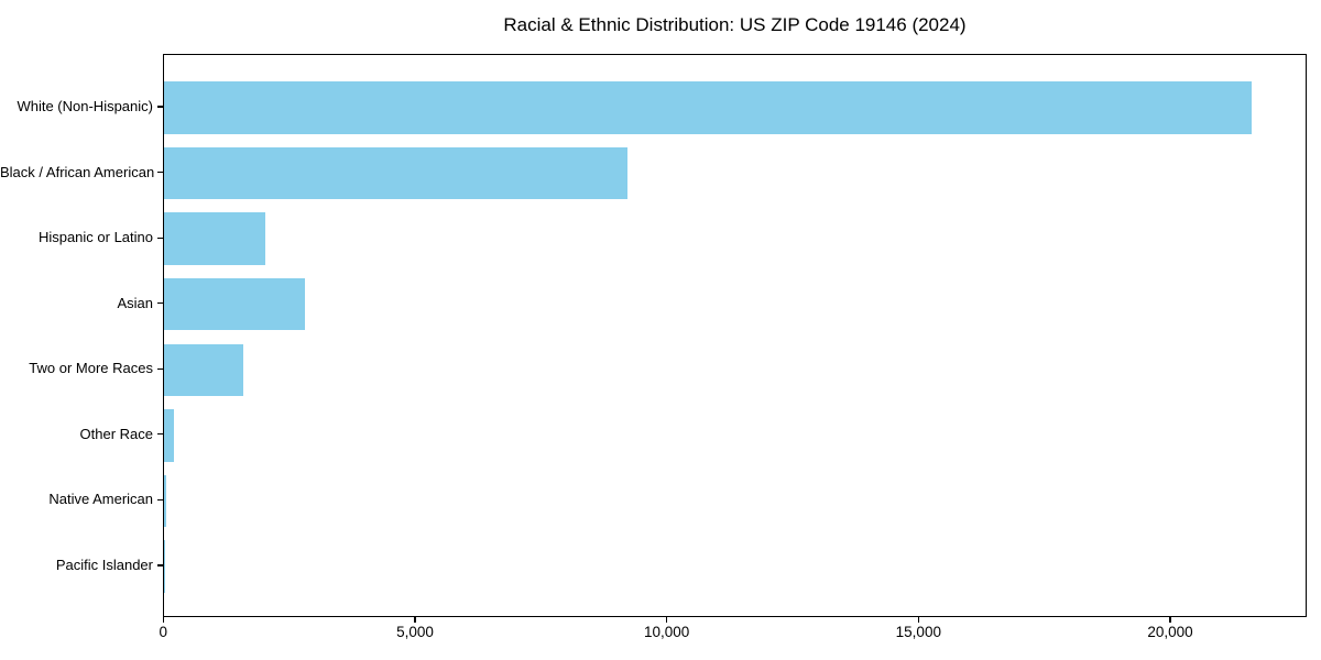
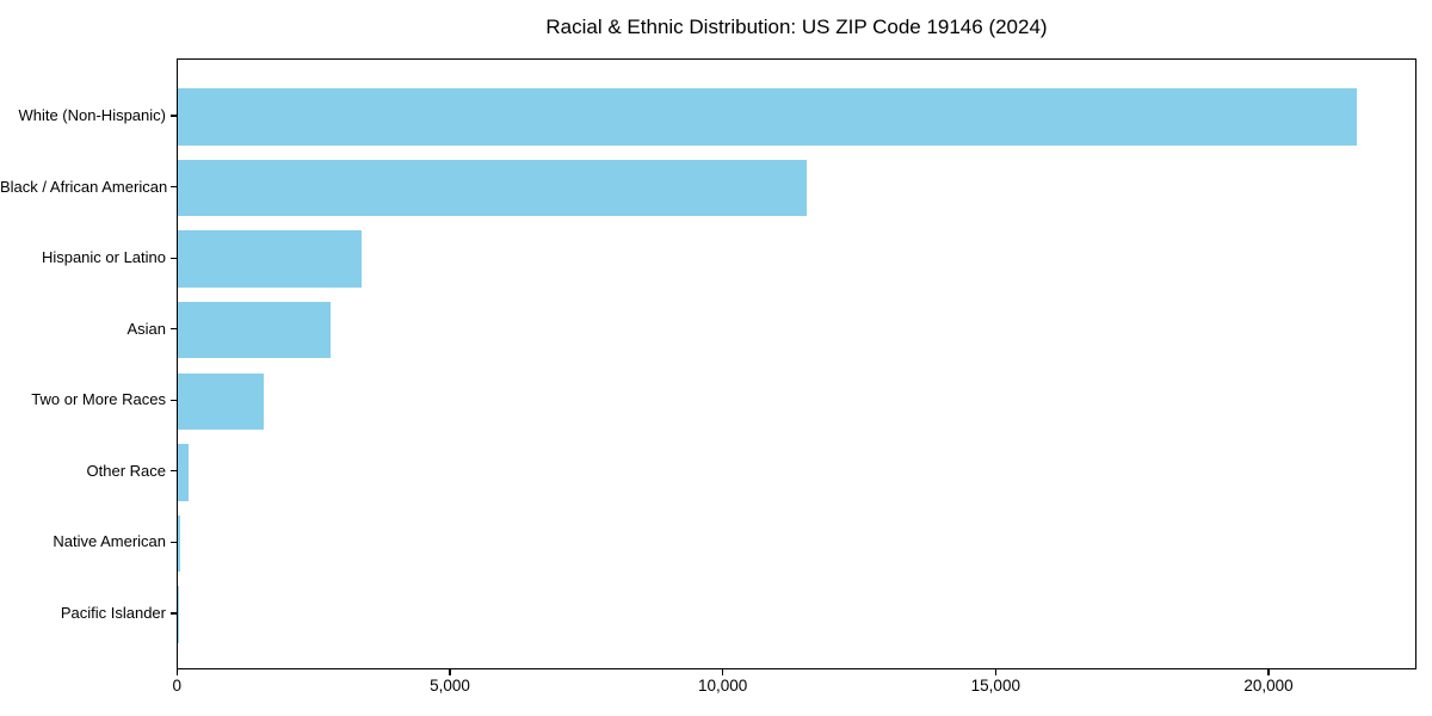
Black / African American: 9200 -> 11500
Hispanic or Latino: 2000 -> 3400
